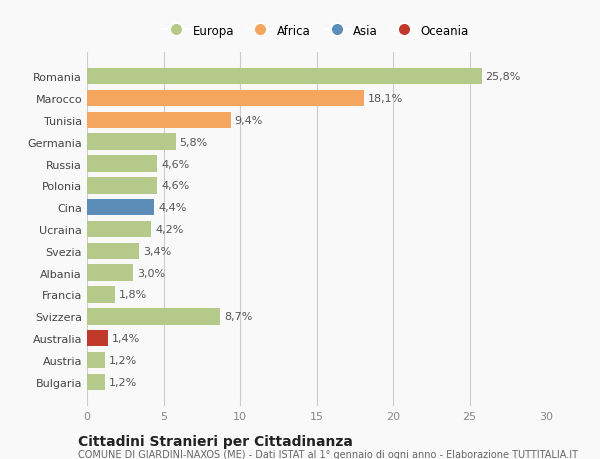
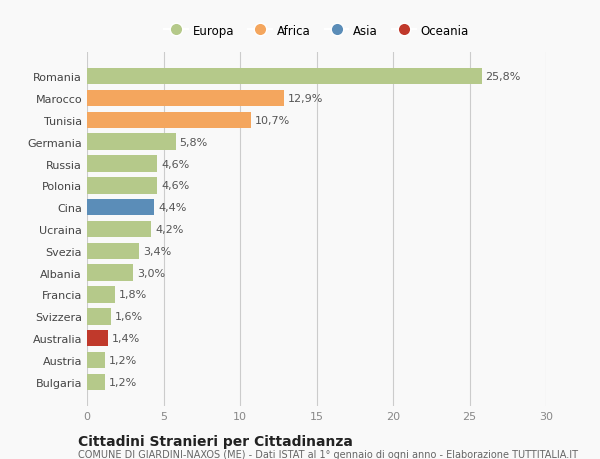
Marocco: 18,1% -> 12,9%
Tunisia: 9,4% -> 10,7%
Svizzera: 8,7% -> 1,6%
